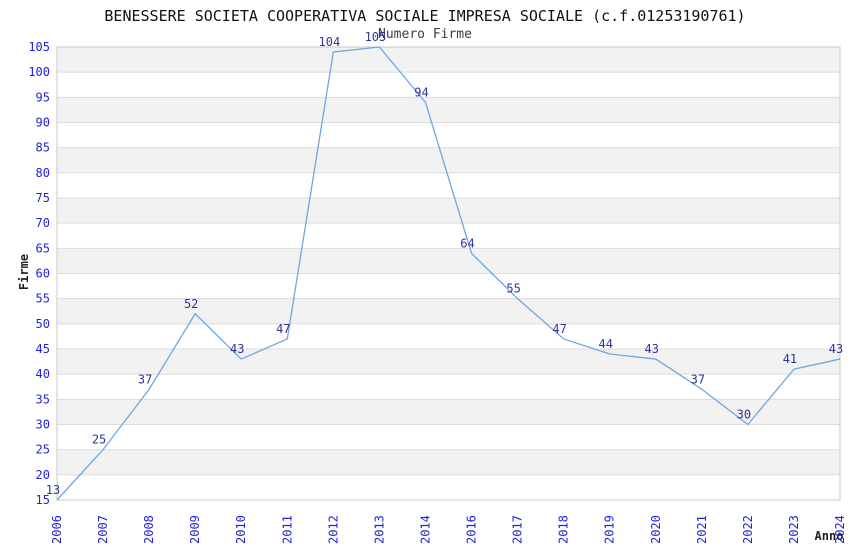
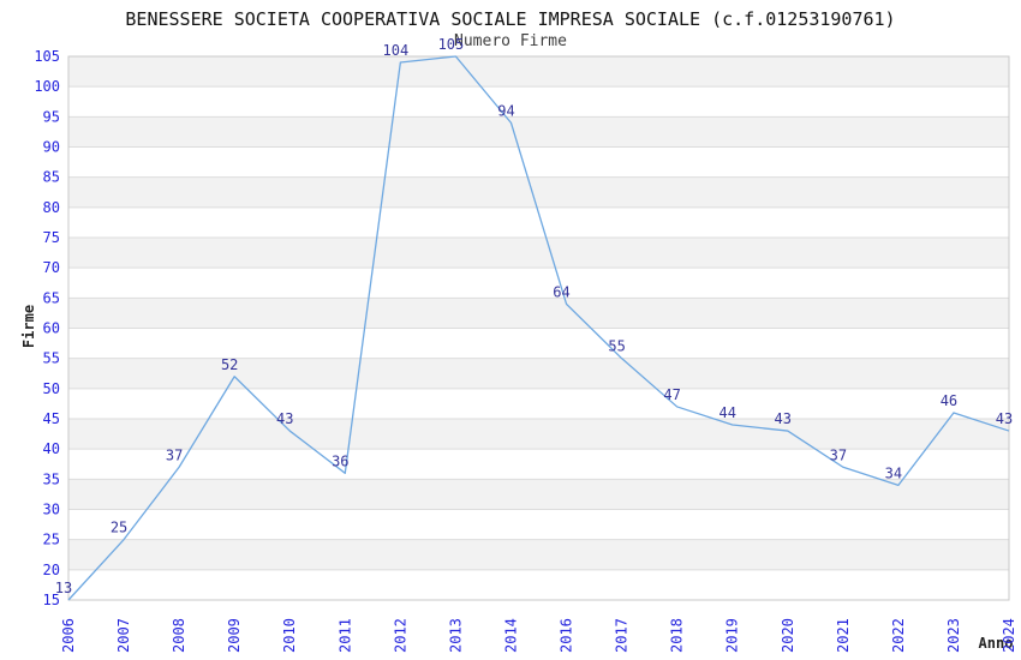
2011: 47 -> 36
2022: 30 -> 34
2023: 41 -> 46
